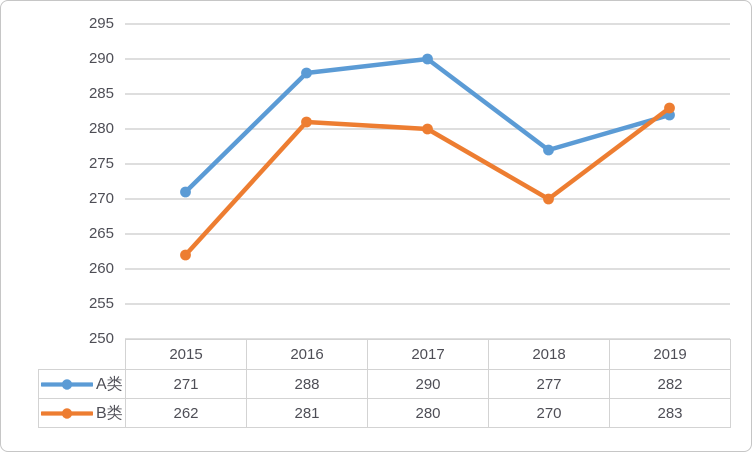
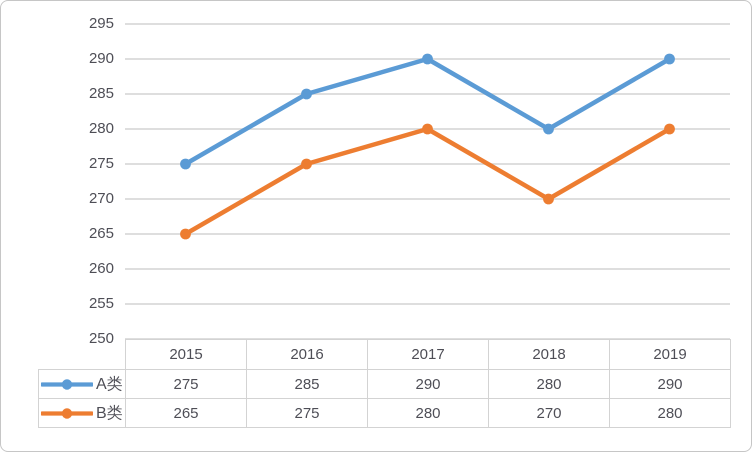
A类/2015: 271 -> 275
B类/2015: 262 -> 265
A类/2016: 288 -> 285
B类/2016: 281 -> 275
A类/2018: 277 -> 280
A类/2019: 282 -> 290
B类/2019: 283 -> 280
